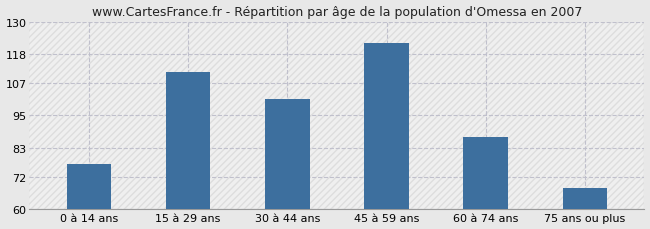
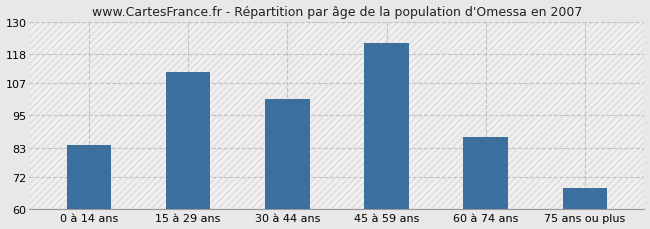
0 à 14 ans: 77 -> 84
